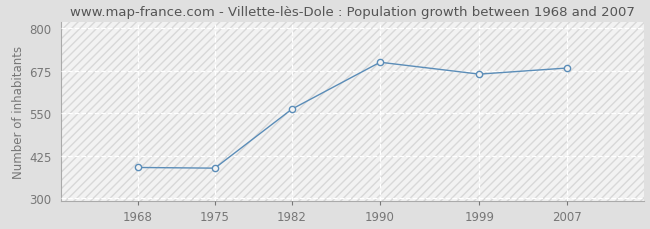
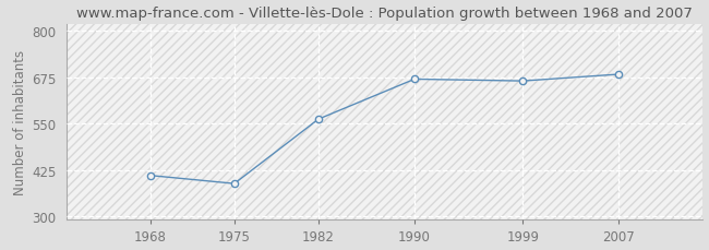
1968: 390 -> 410
1990: 700 -> 670
